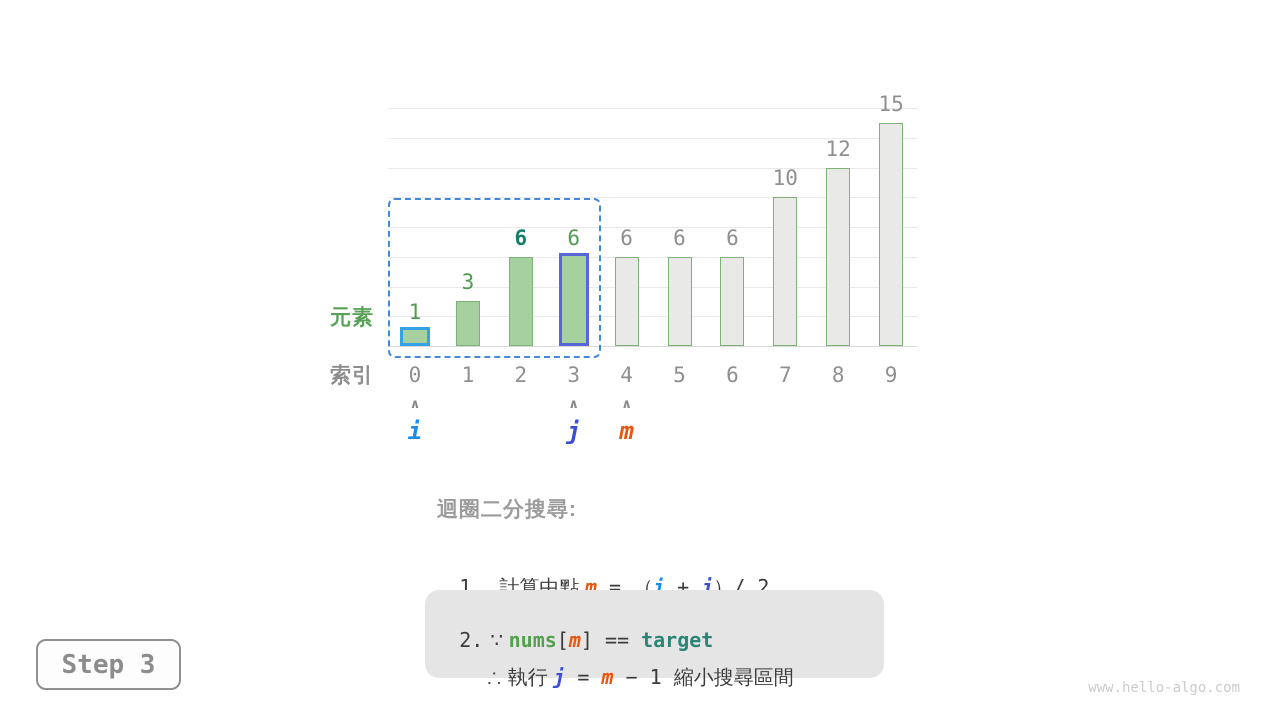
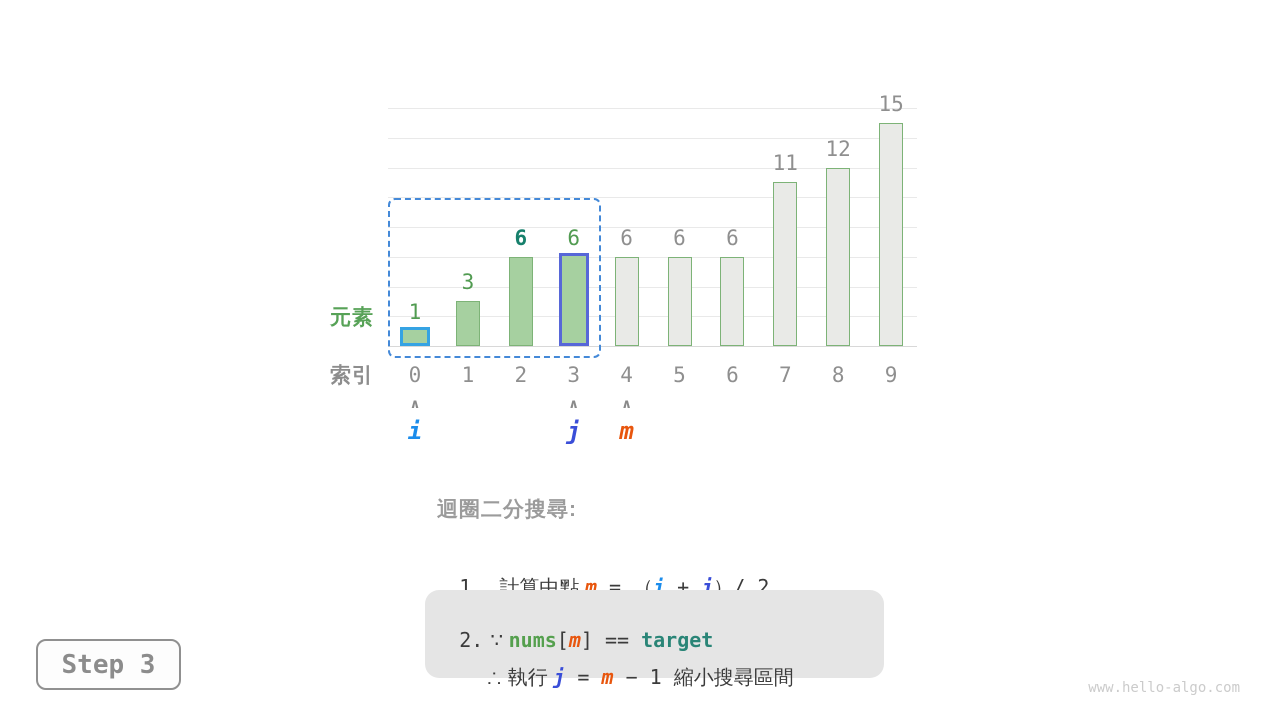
7: 10 -> 11
